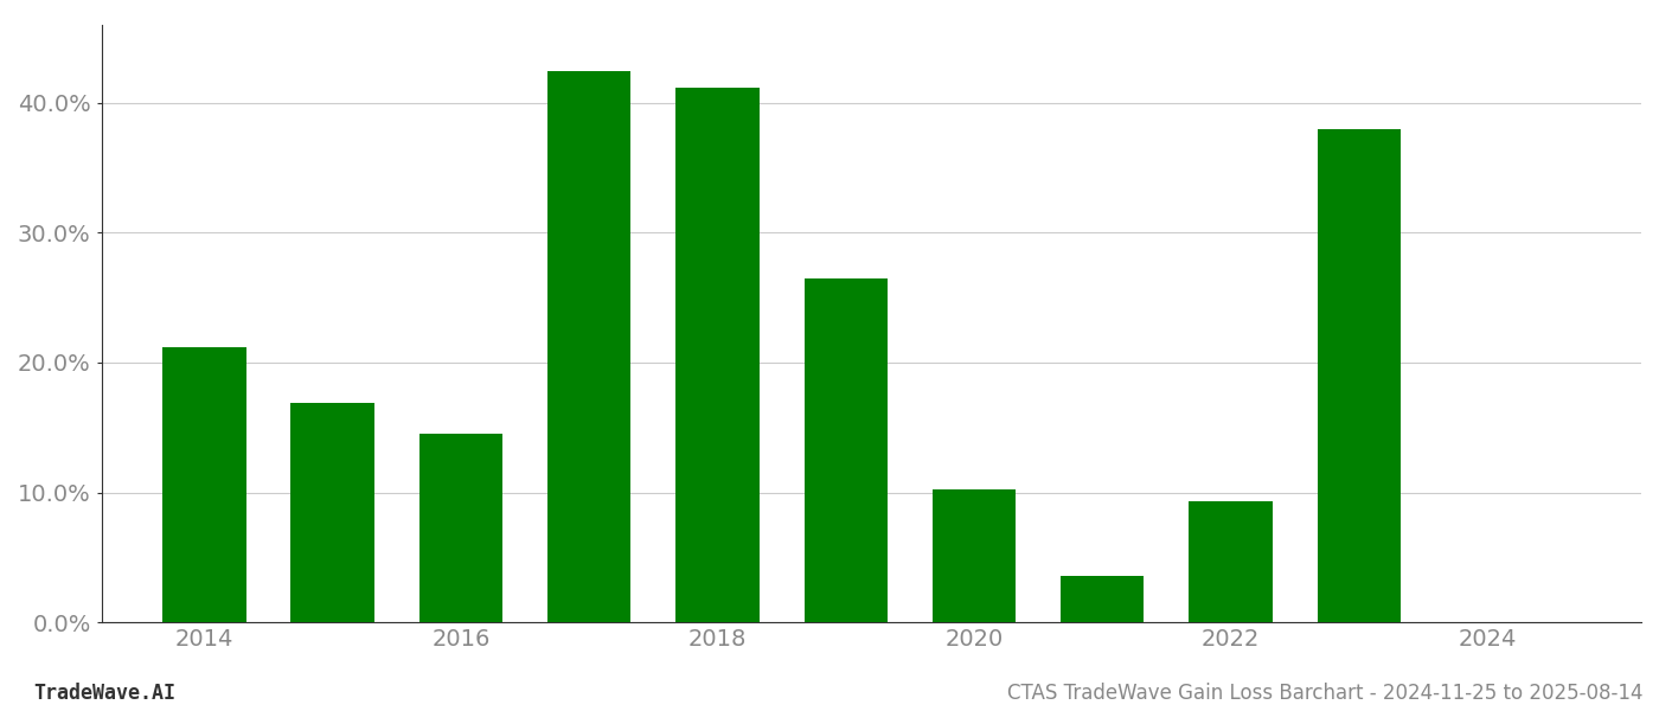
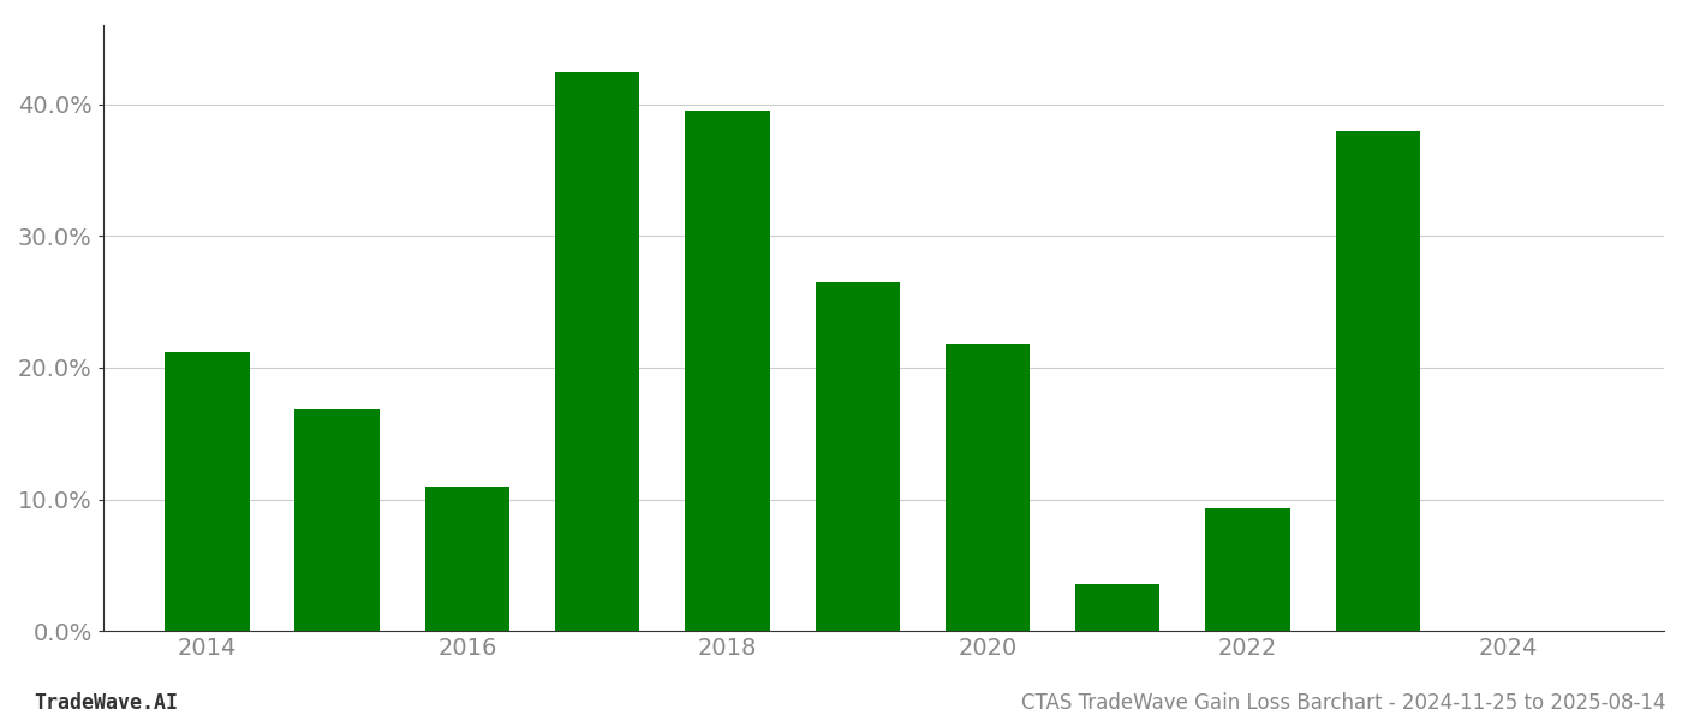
2016: 14.5% -> 11.0%
2018: 41.2% -> 39.5%
2020: 10.2% -> 21.8%
